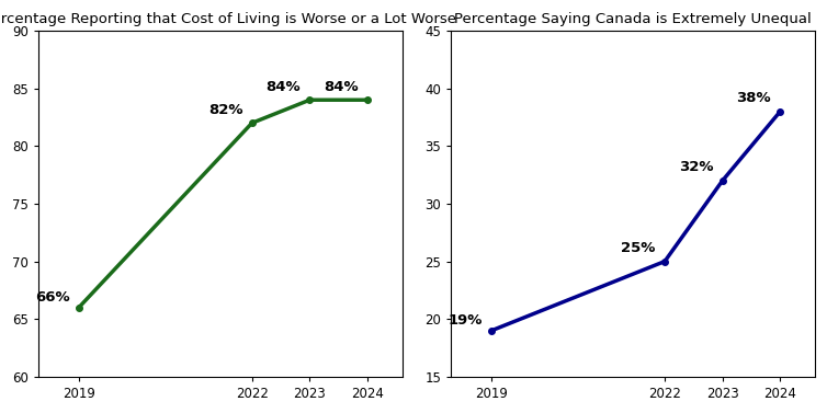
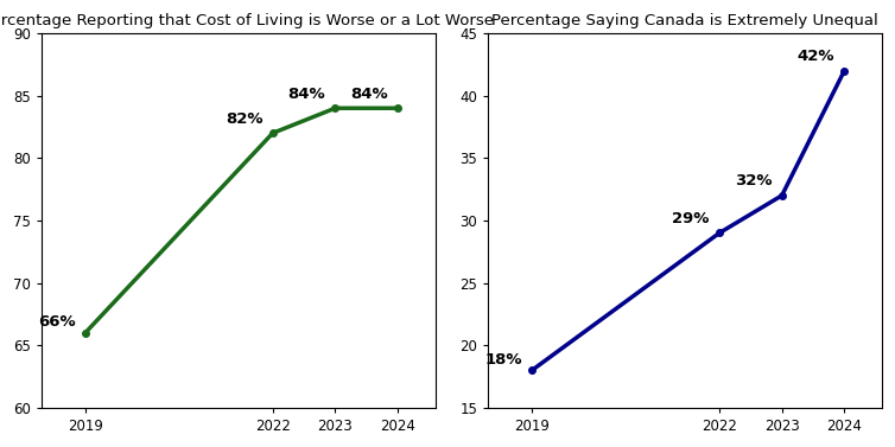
Percentage Saying Canada is Extremely Unequal/2019: 19% -> 18%
Percentage Saying Canada is Extremely Unequal/2022: 25% -> 29%
Percentage Saying Canada is Extremely Unequal/2024: 38% -> 42%
